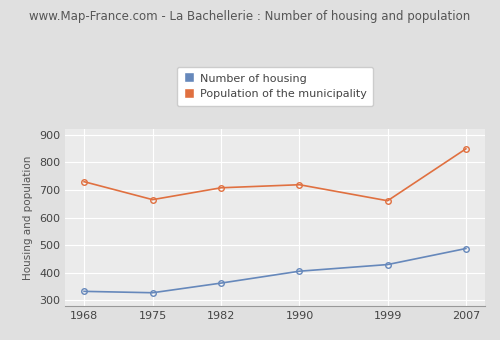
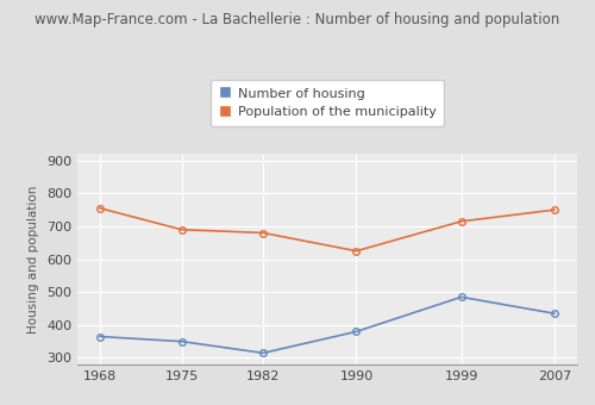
Number of housing/1968: 333 -> 365
Population of the municipality/1968: 730 -> 755
Number of housing/1975: 328 -> 350
Population of the municipality/1975: 665 -> 690
Number of housing/1982: 363 -> 315
Population of the municipality/1982: 708 -> 680
Number of housing/1990: 406 -> 380
Population of the municipality/1990: 719 -> 625
Number of housing/1999: 430 -> 485
Population of the municipality/1999: 661 -> 715
Number of housing/2007: 488 -> 435
Population of the municipality/2007: 849 -> 750
